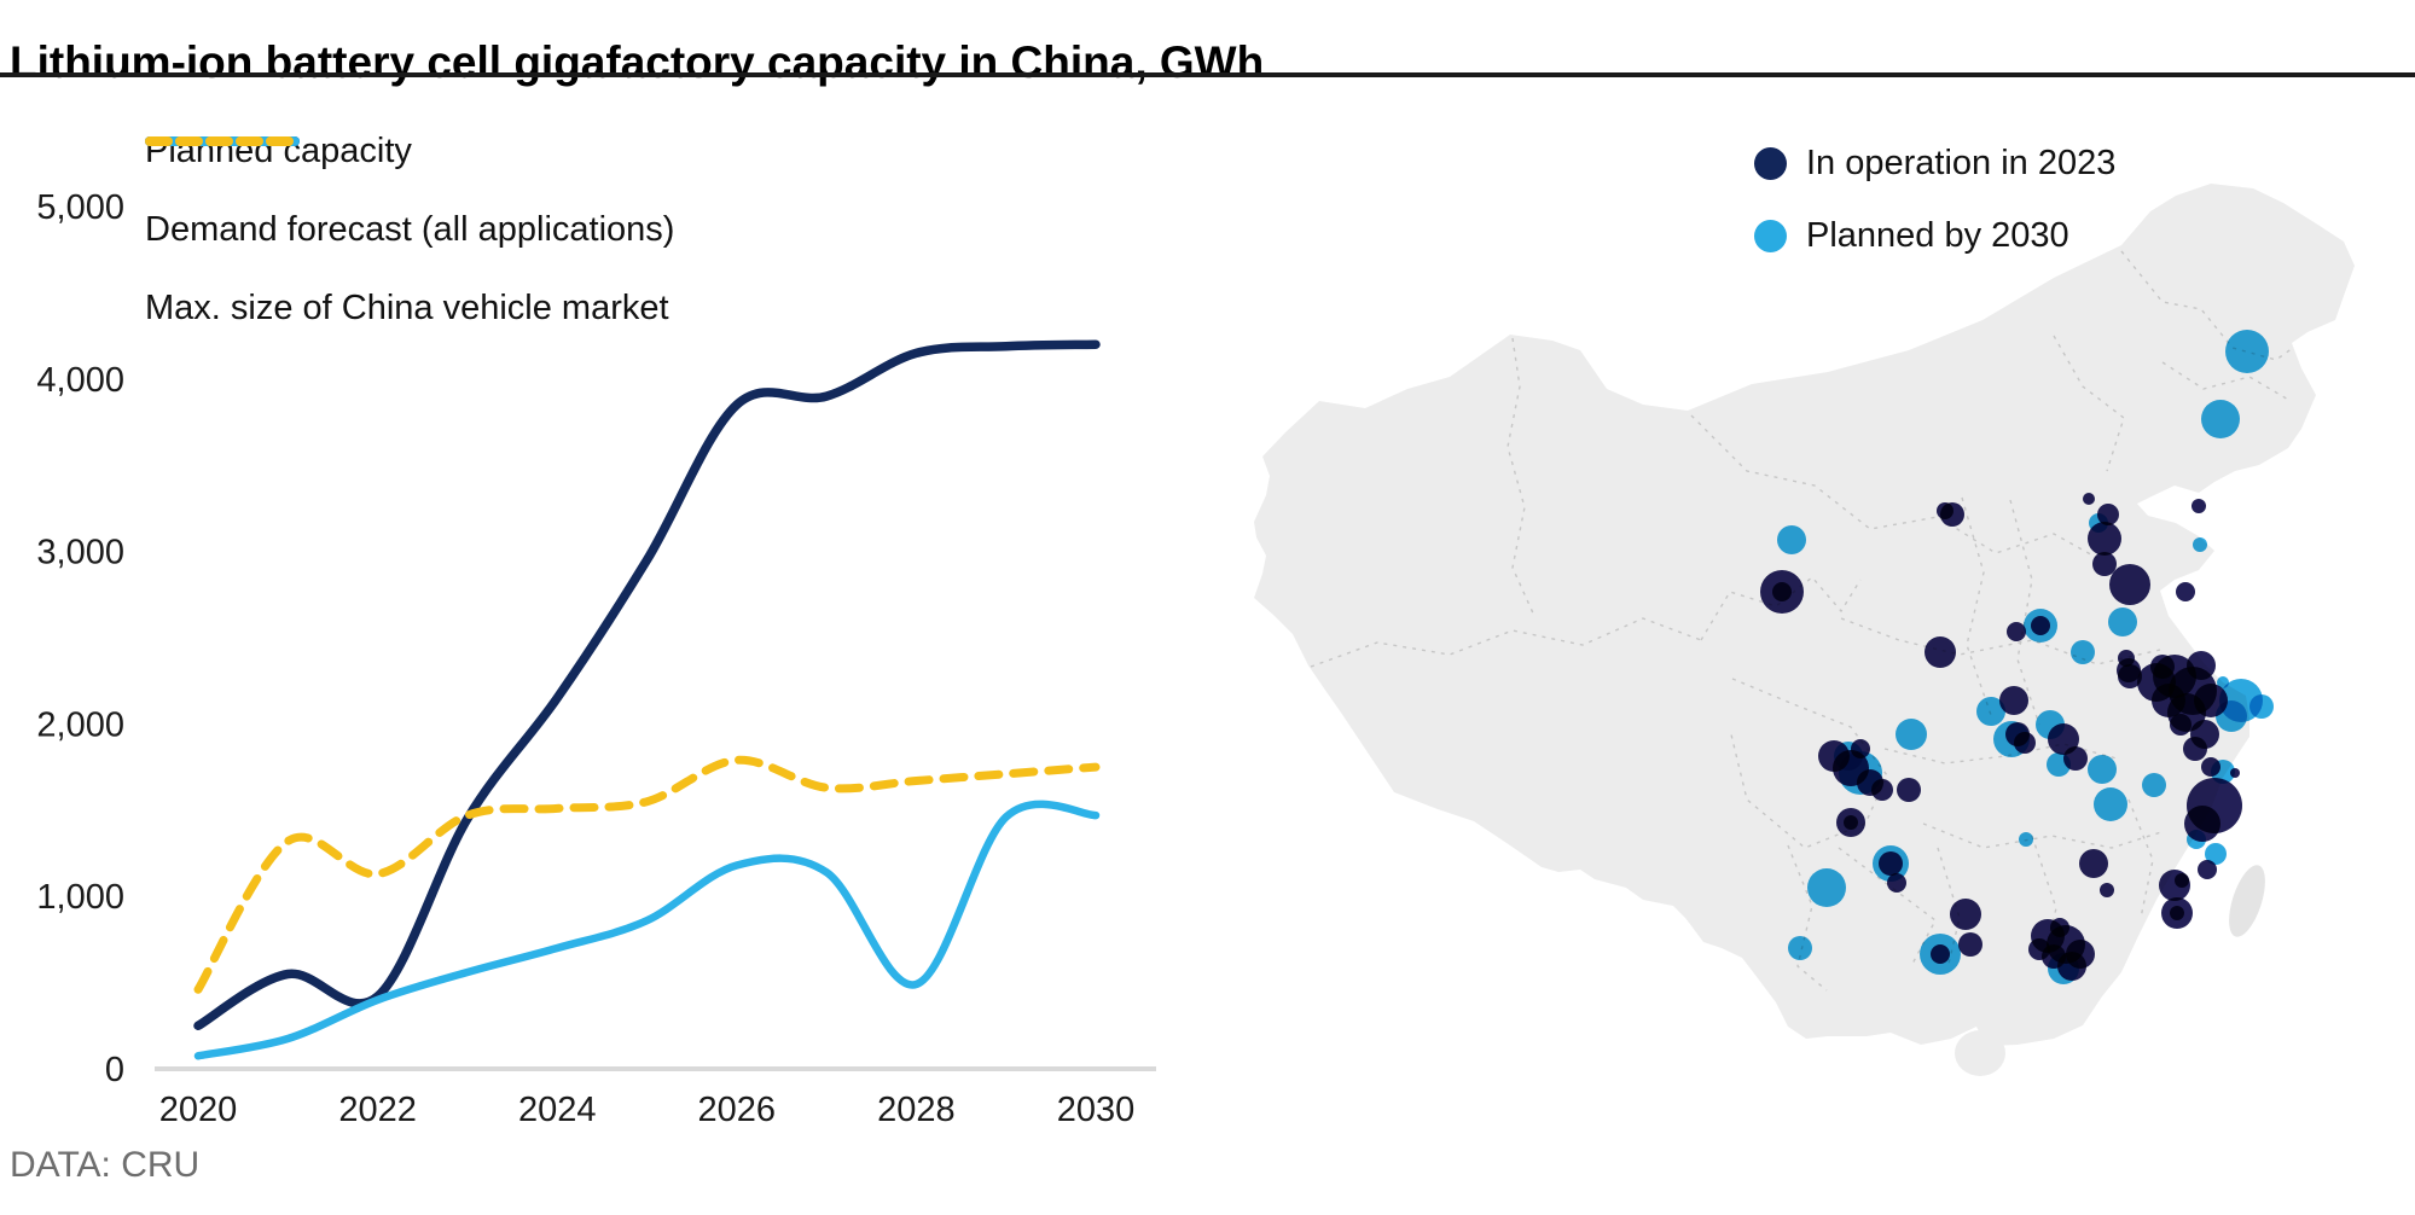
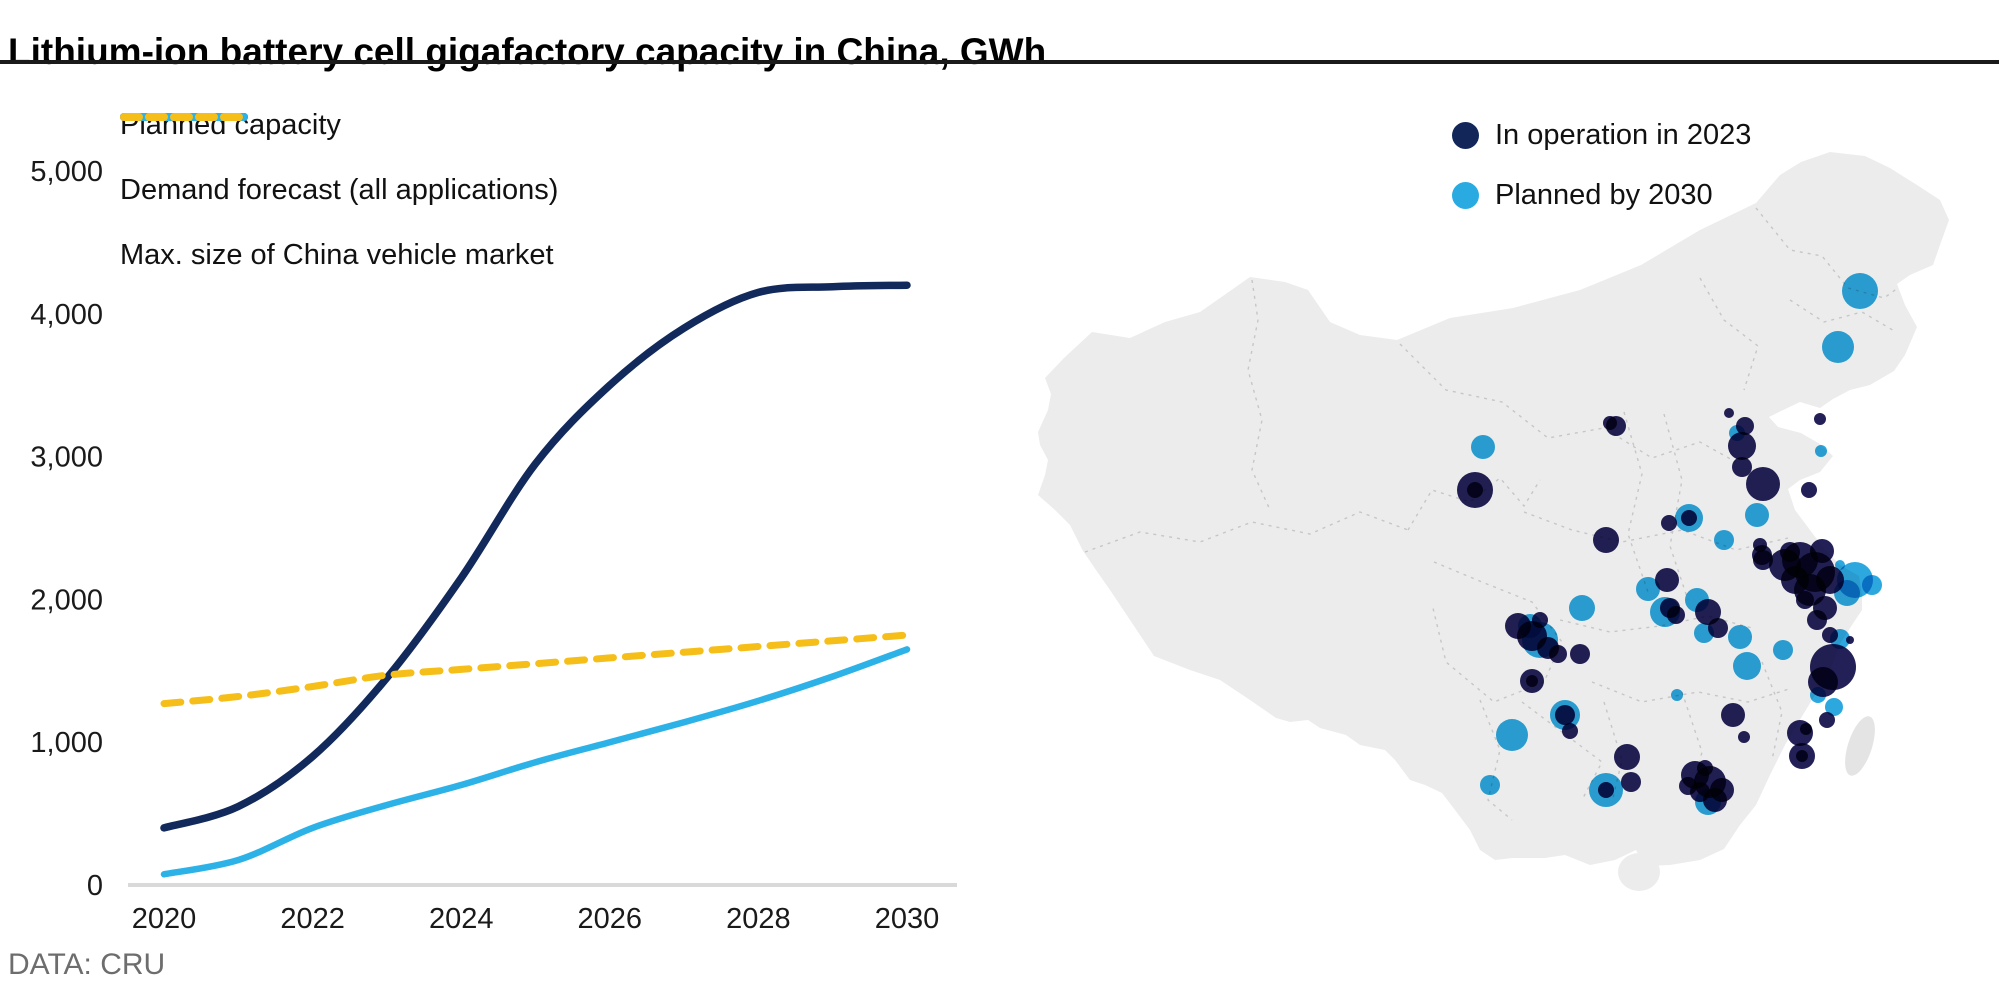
Planned capacity/2020: 250 -> 400
Max. size of China vehicle market/2020: 460 -> 1270
Planned capacity/2022: 420 -> 900
Max. size of China vehicle market/2022: 1130 -> 1390
Planned capacity/2026: 3850 -> 3500
Demand forecast (all applications)/2026: 1180 -> 1000
Max. size of China vehicle market/2026: 1790 -> 1590
Demand forecast (all applications)/2028: 490 -> 1290
Demand forecast (all applications)/2030: 1470 -> 1650
